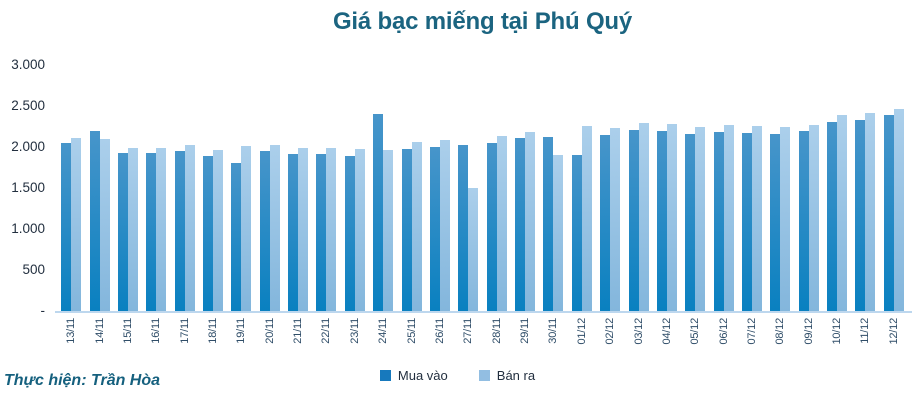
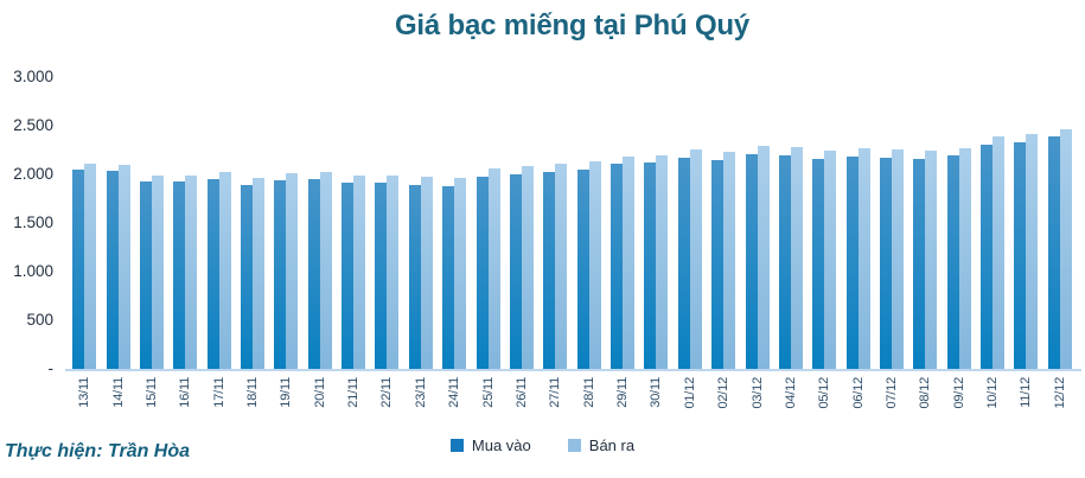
Mua vào/14/11: 2200 -> 2000
Mua vào/19/11: 1800 -> 1900
Mua vào/24/11: 2400 -> 1900
Bán ra/27/11: 1500 -> 2100
Bán ra/30/11: 1900 -> 2200
Mua vào/01/12: 1900 -> 2200
